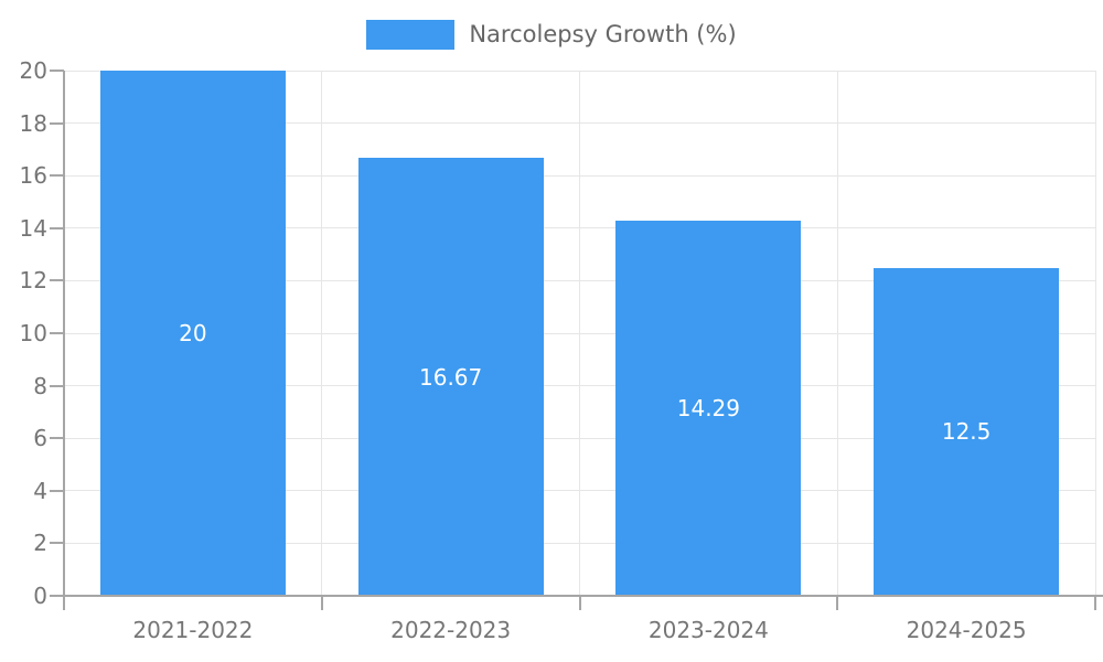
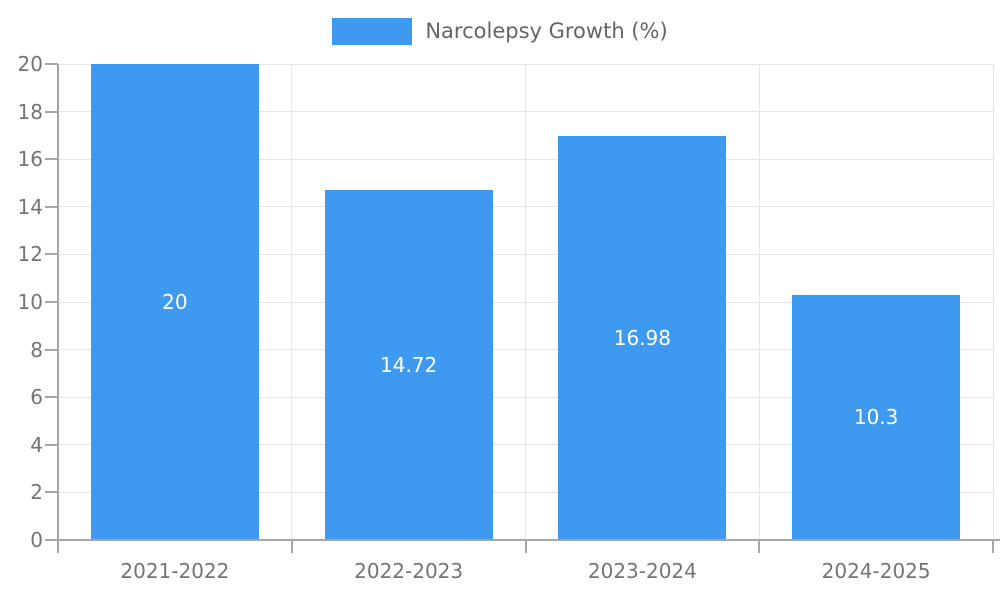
2022-2023: 16.67 -> 14.72
2023-2024: 14.29 -> 16.98
2024-2025: 12.5 -> 10.3
